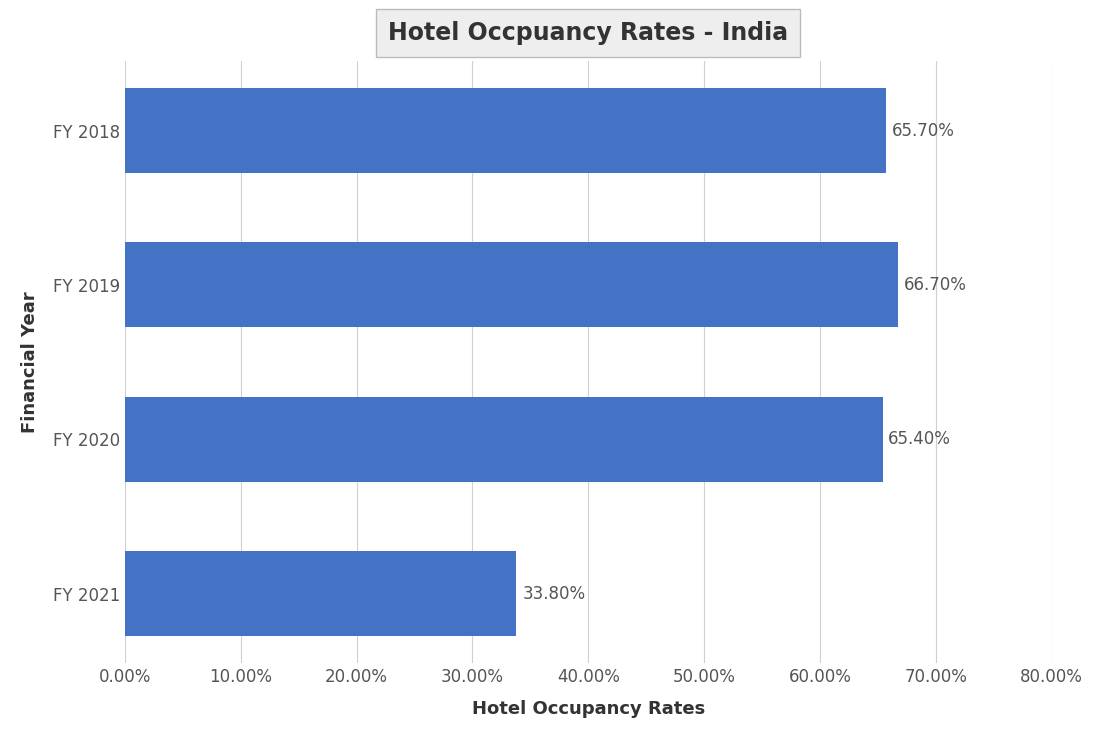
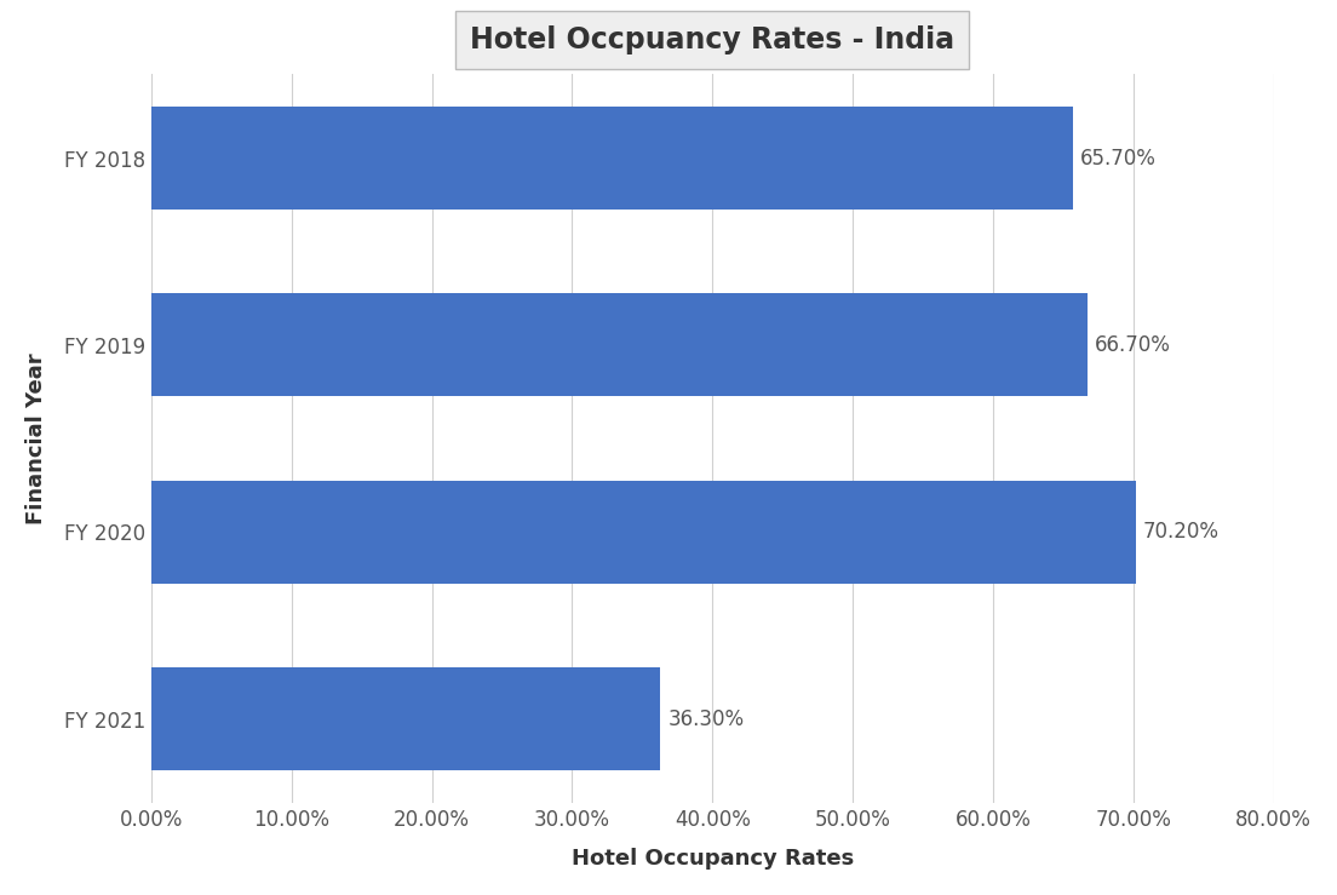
FY 2020: 65.40% -> 70.20%
FY 2021: 33.80% -> 36.30%
